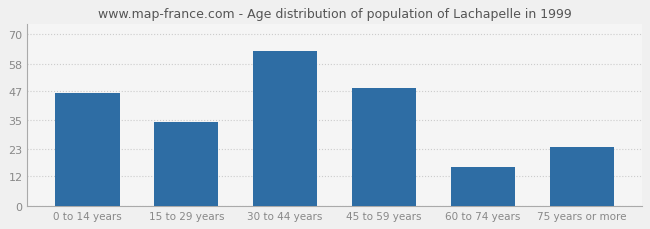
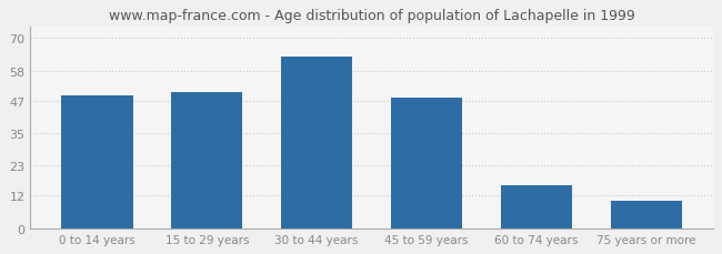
0 to 14 years: 46 -> 49
15 to 29 years: 34 -> 50
75 years or more: 24 -> 10
